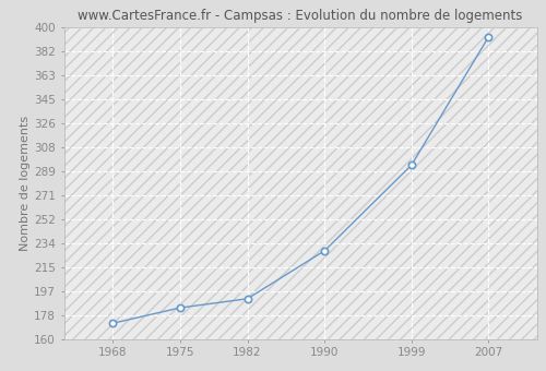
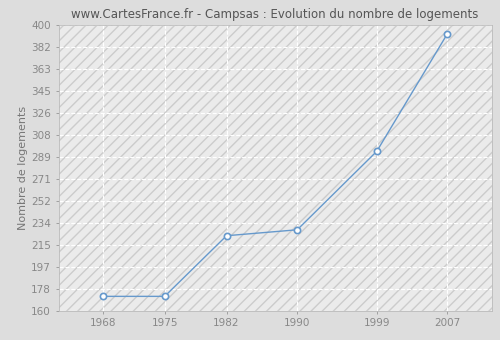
1975: 184 -> 172
1982: 191 -> 223
